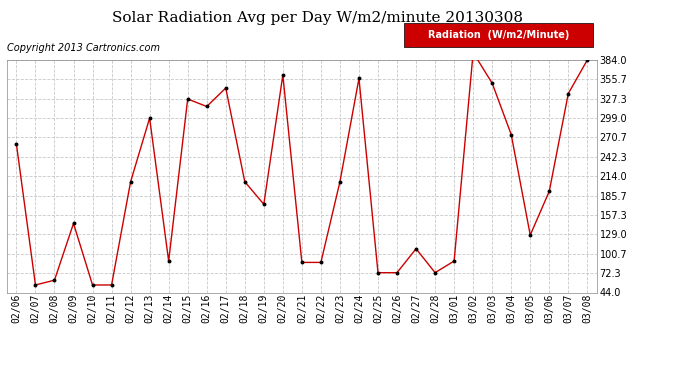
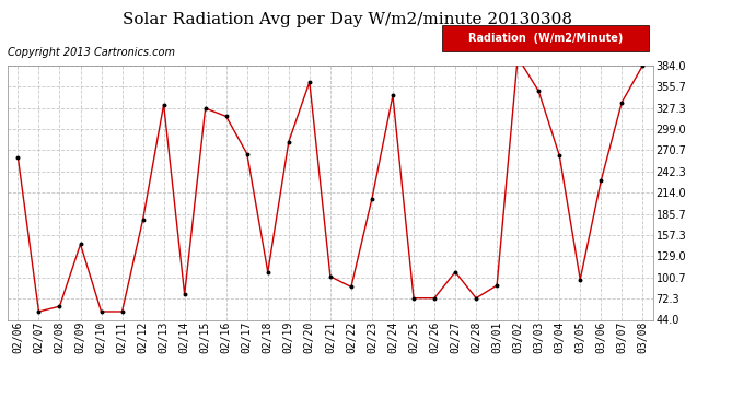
02/12: 206 -> 178
02/13: 299 -> 332
02/14: 90 -> 78
02/17: 343 -> 266
02/18: 206 -> 108
02/19: 173 -> 282
02/21: 88 -> 102
02/24: 357 -> 344
03/04: 275 -> 264
03/05: 128 -> 98
03/06: 192 -> 230
